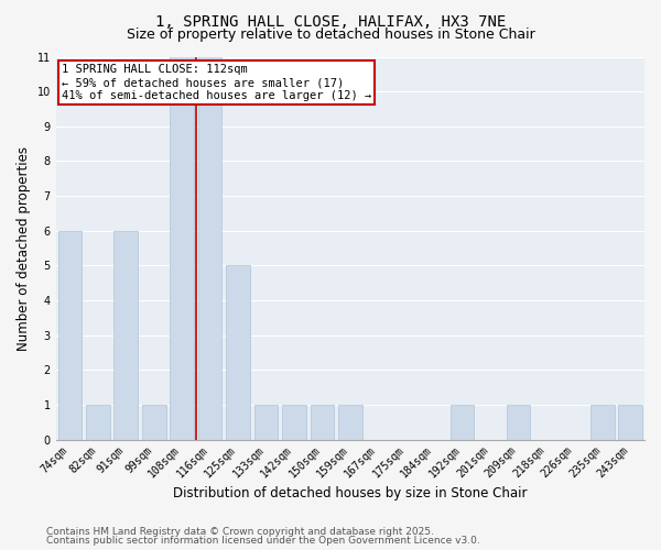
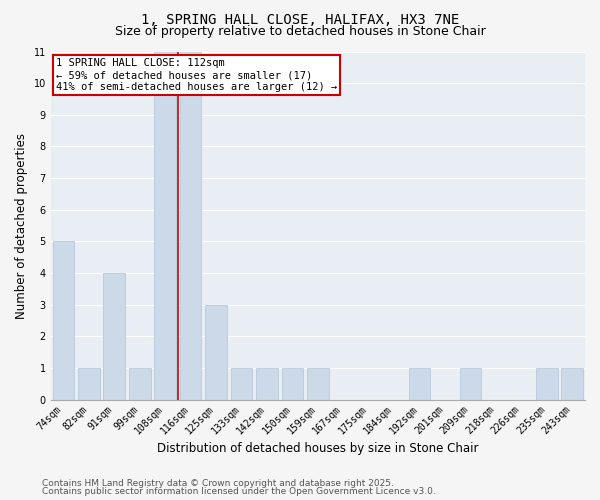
74sqm: 6 -> 5
91sqm: 6 -> 4
125sqm: 5 -> 3
